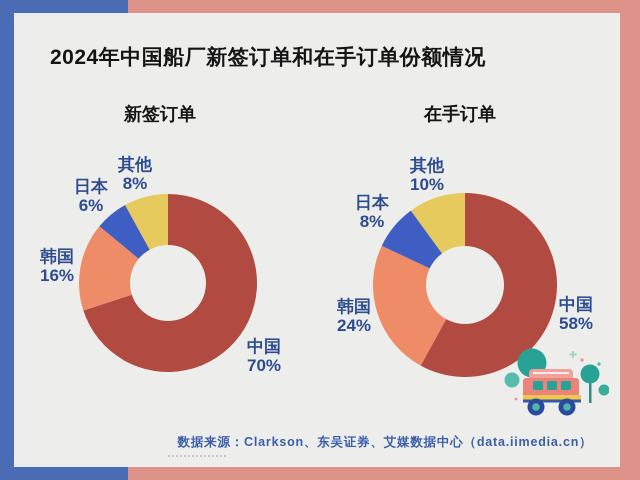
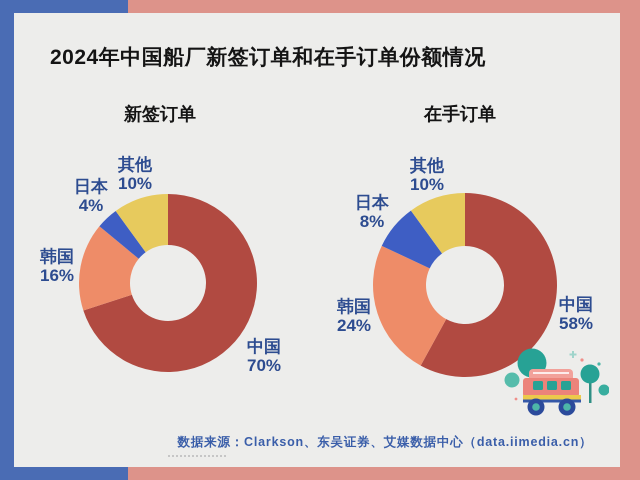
新签订单/日本: 6% -> 4%
新签订单/其他: 8% -> 10%
